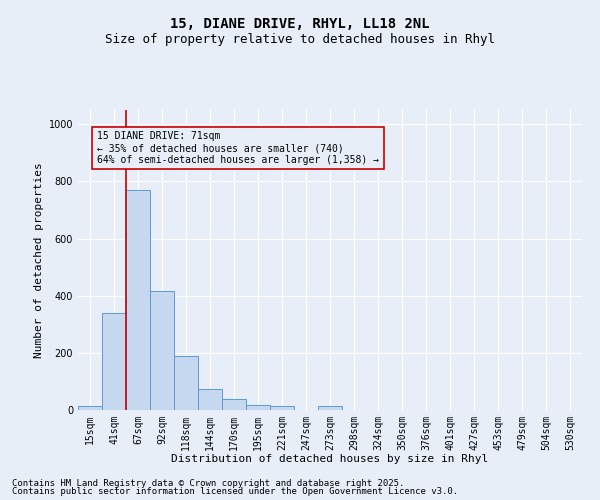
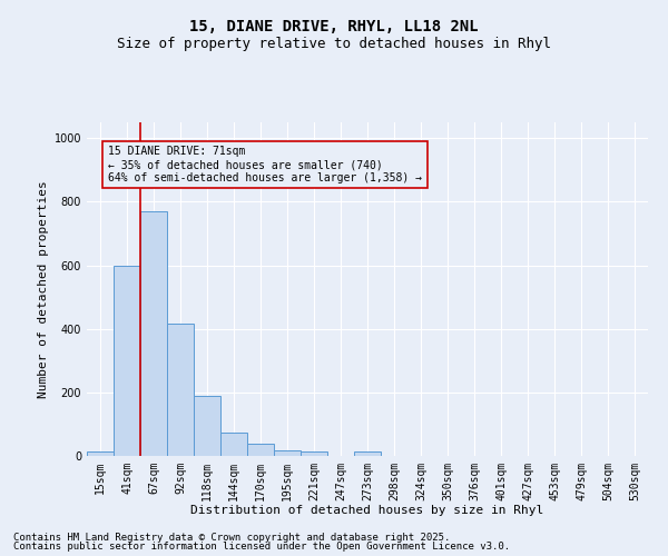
41sqm: 340 -> 600
